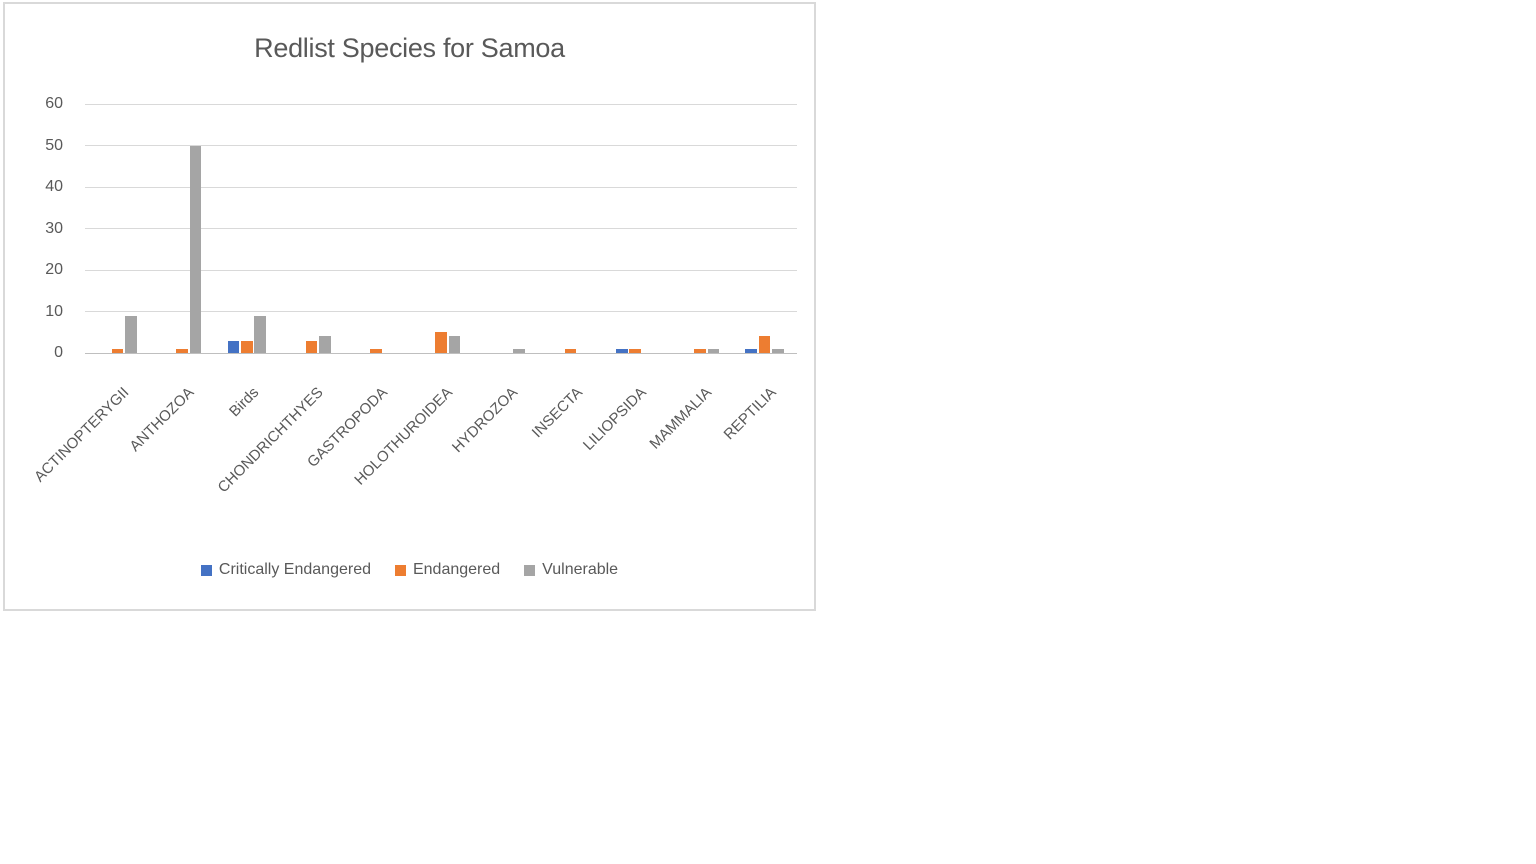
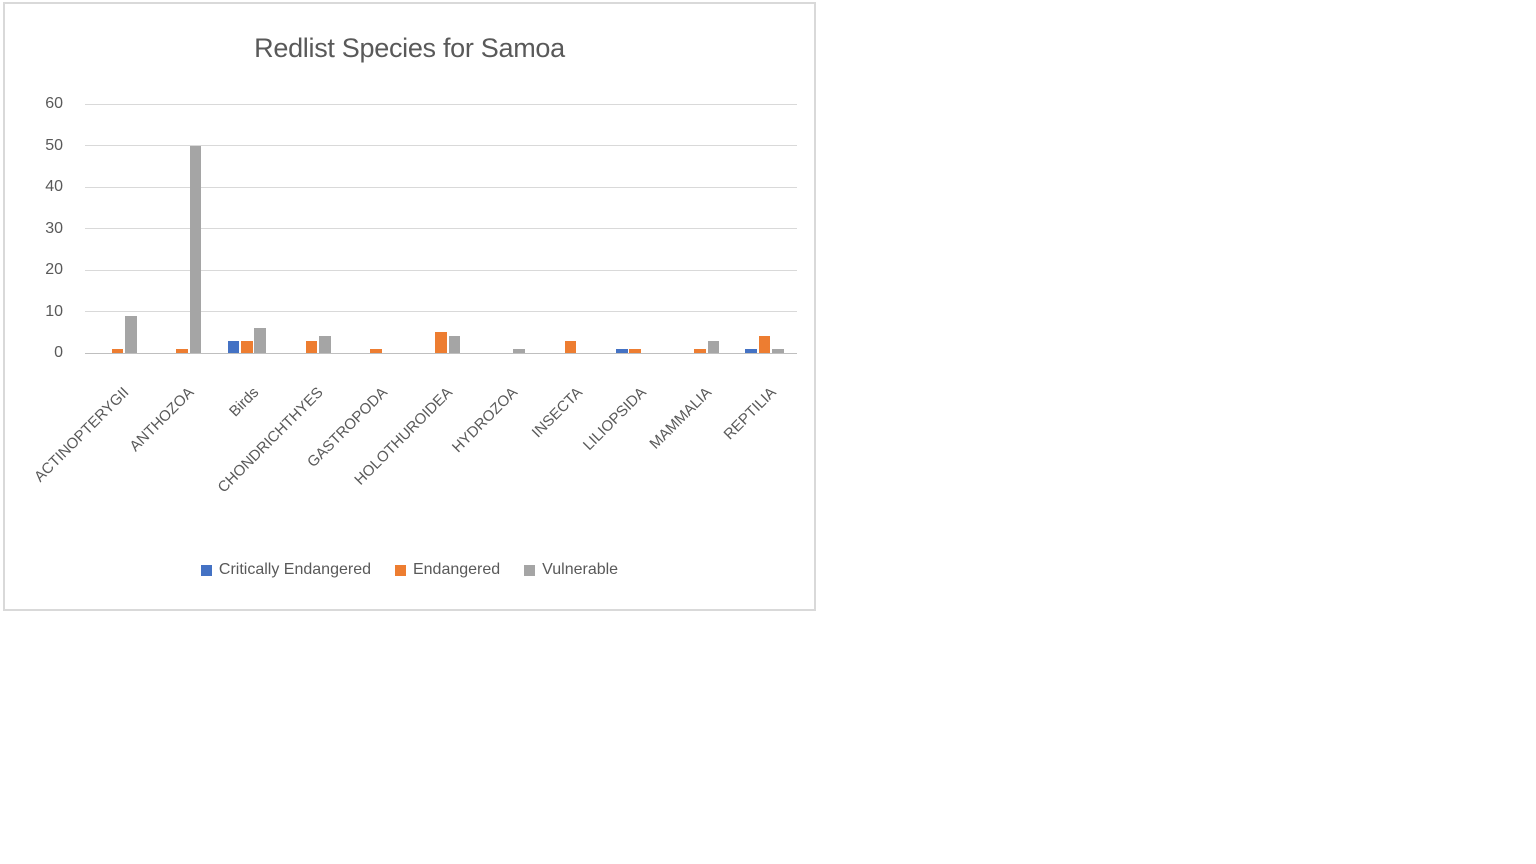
Vulnerable/Birds: 9 -> 6
Endangered/INSECTA: 1 -> 3
Vulnerable/MAMMALIA: 1 -> 3
